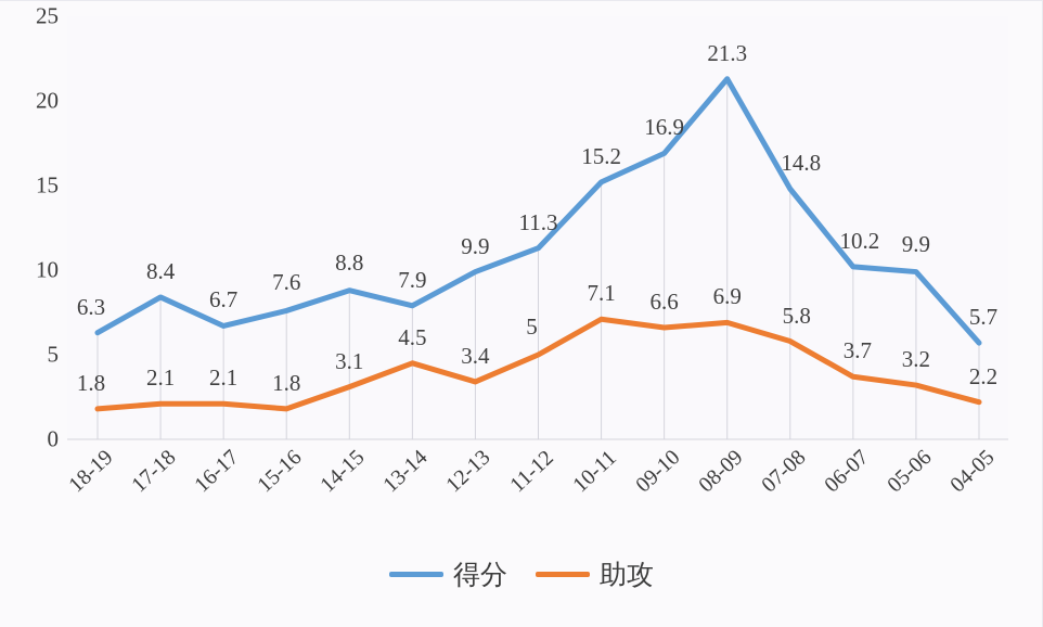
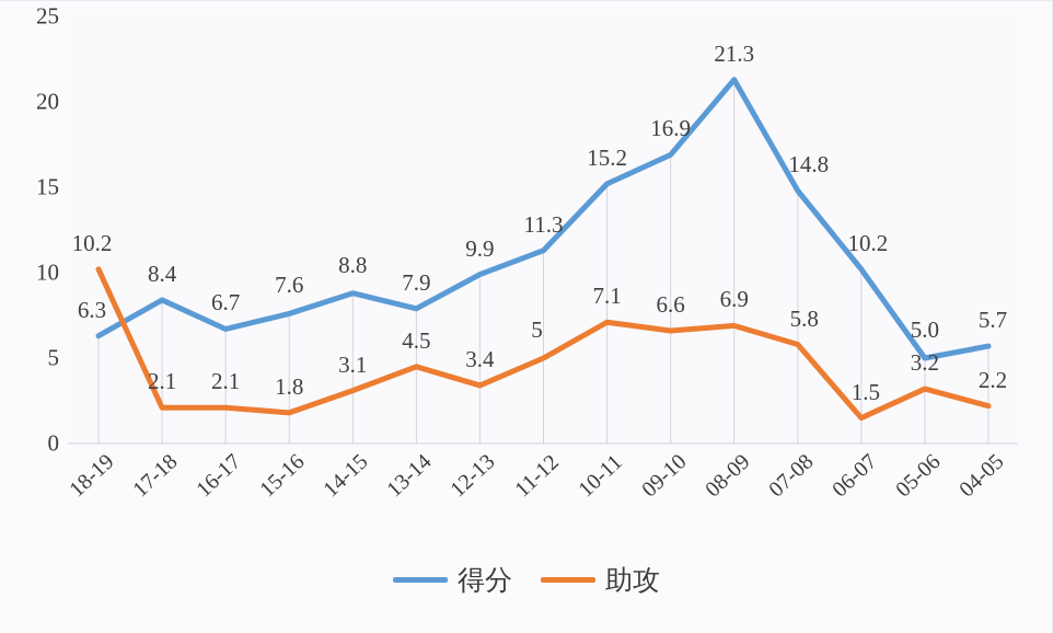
助攻/18-19: 1.8 -> 10.2
助攻/06-07: 3.7 -> 1.5
得分/05-06: 9.9 -> 5.0
